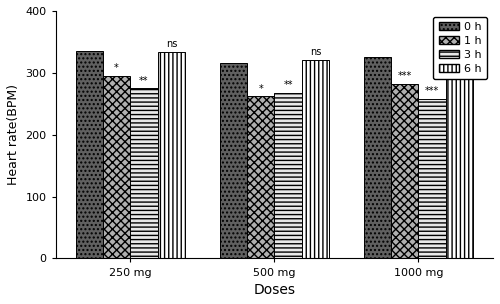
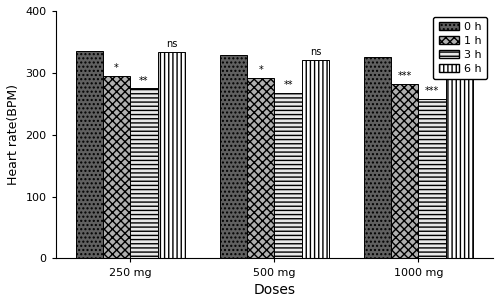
0 h/500 mg: 316 -> 328
1 h/500 mg: 262 -> 292
